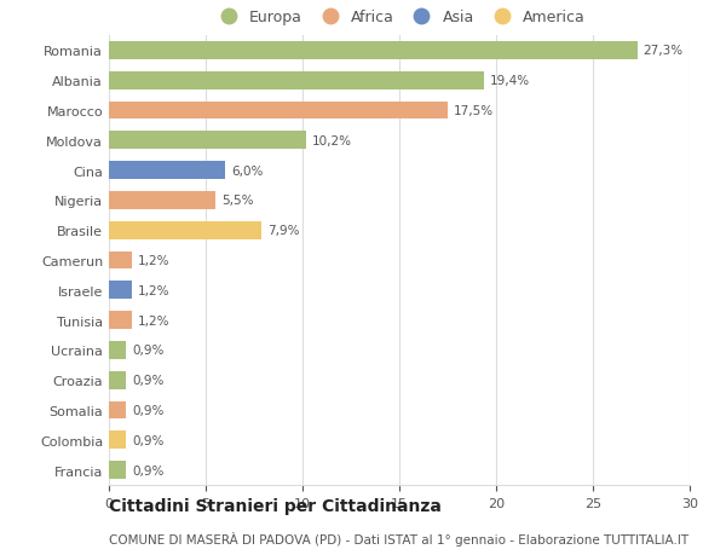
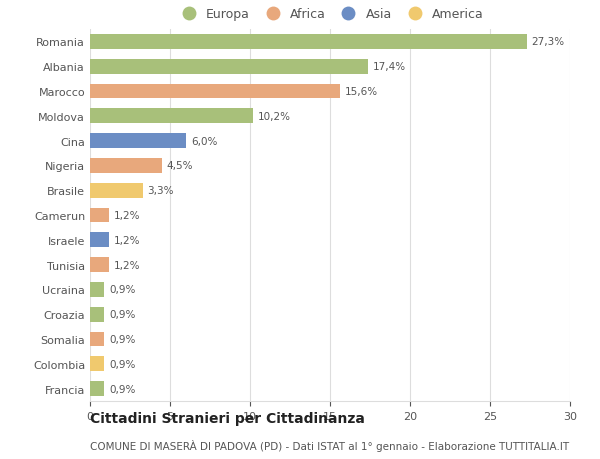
Albania: 19,4% -> 17,4%
Marocco: 17,5% -> 15,6%
Nigeria: 5,5% -> 4,5%
Brasile: 7,9% -> 3,3%
